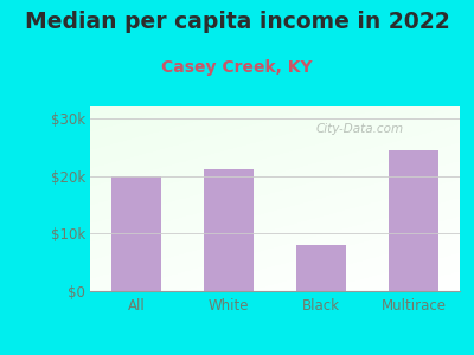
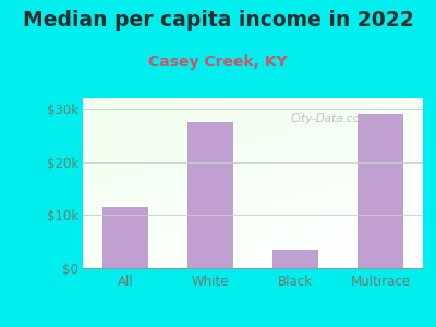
All: $20.0k -> $11.5k
White: $21.2k -> $27.5k
Black: $8.0k -> $3.5k
Multirace: $24.5k -> $29.0k
